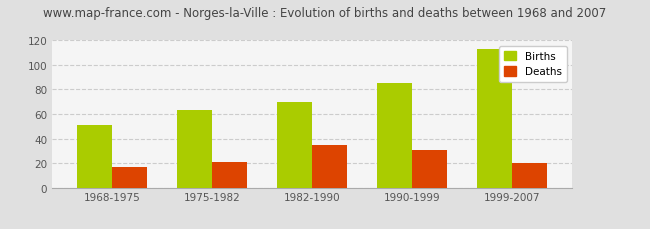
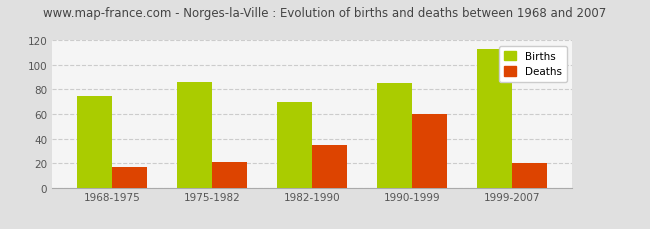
Births/1968-1975: 51 -> 75
Births/1975-1982: 63 -> 86
Deaths/1990-1999: 31 -> 60
